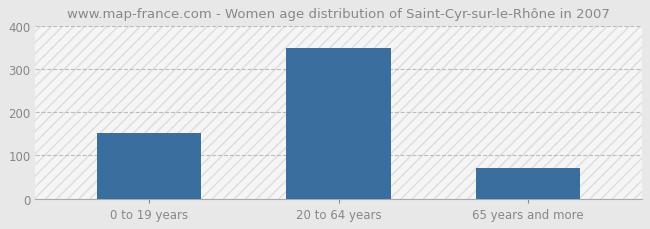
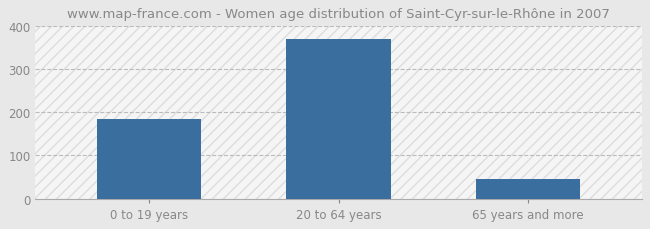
0 to 19 years: 152 -> 185
20 to 64 years: 348 -> 370
65 years and more: 71 -> 45
